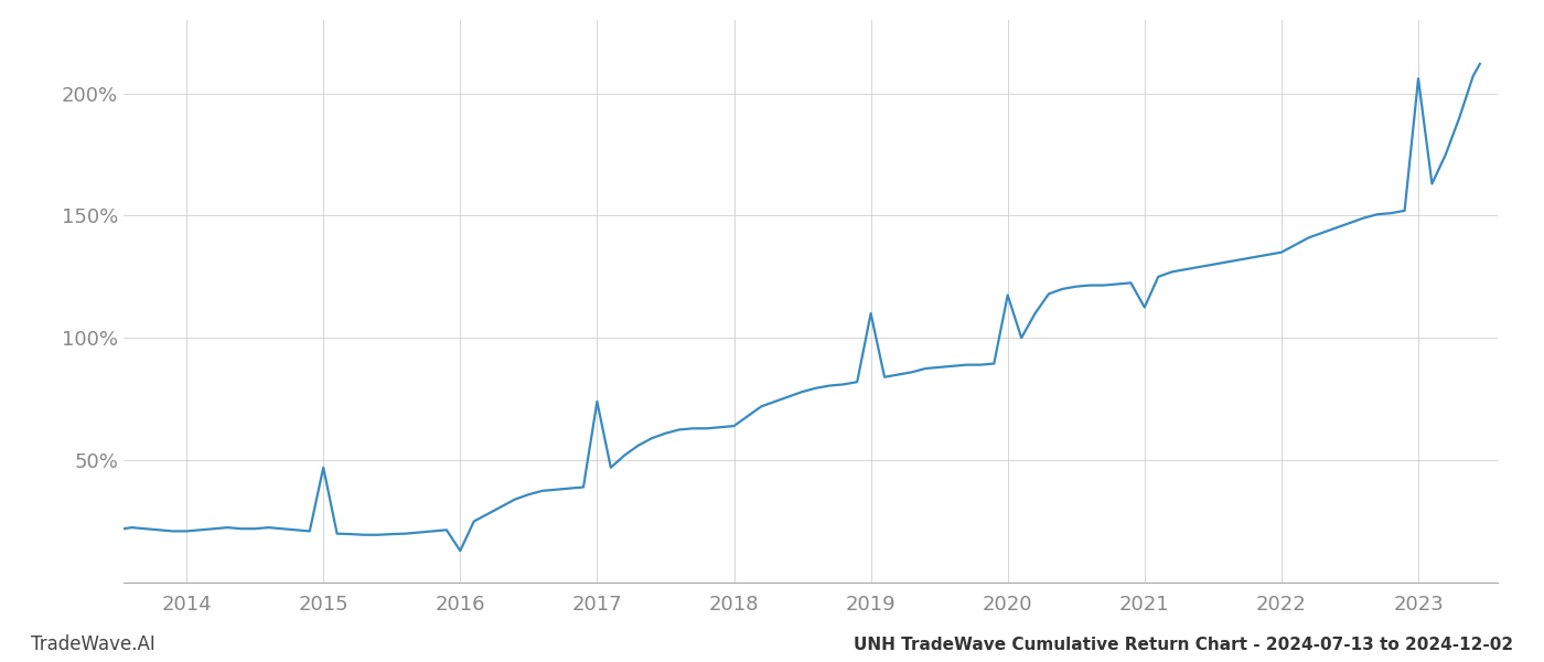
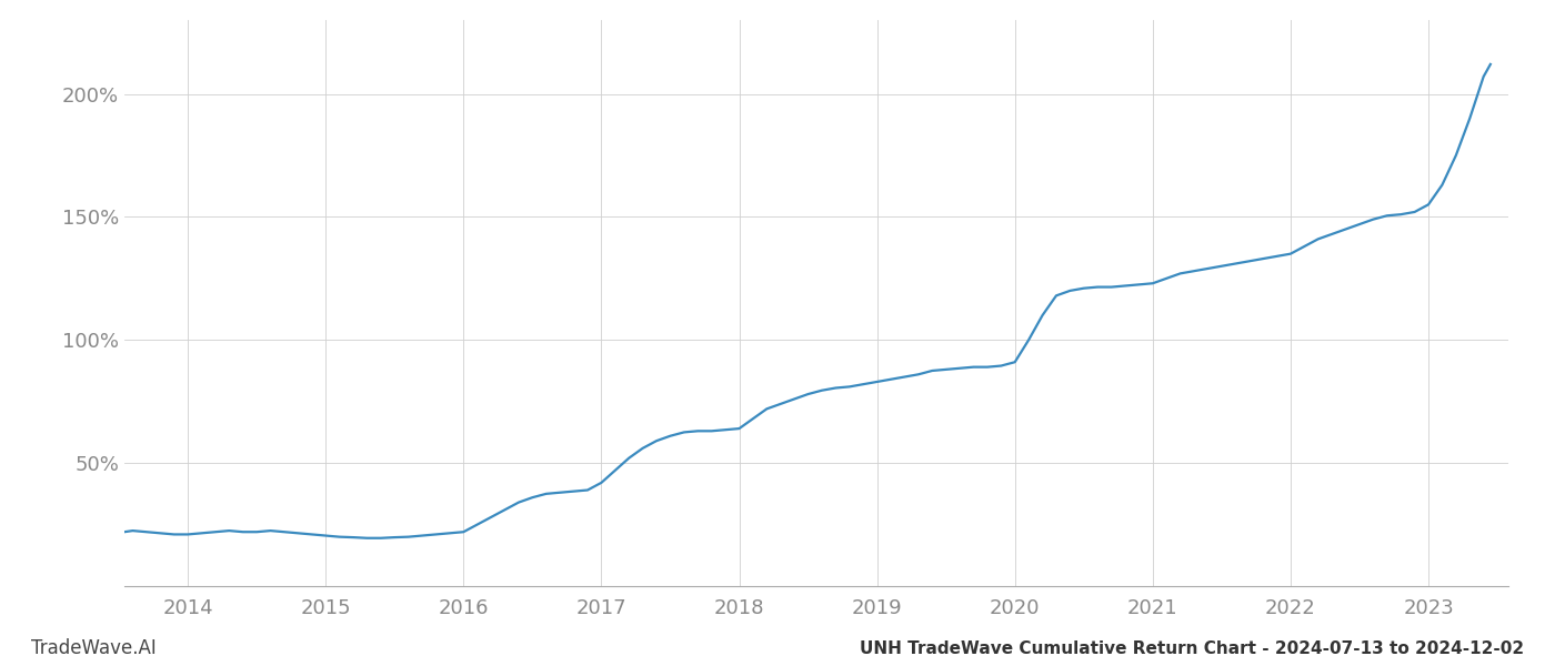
2015: 47.0% -> 20.5%
2016: 13.0% -> 22.0%
2017: 74.0% -> 42.0%
2019: 110.0% -> 83.0%
2020: 117.5% -> 91.0%
2021: 112.5% -> 123.0%
2023: 206.0% -> 155.0%
